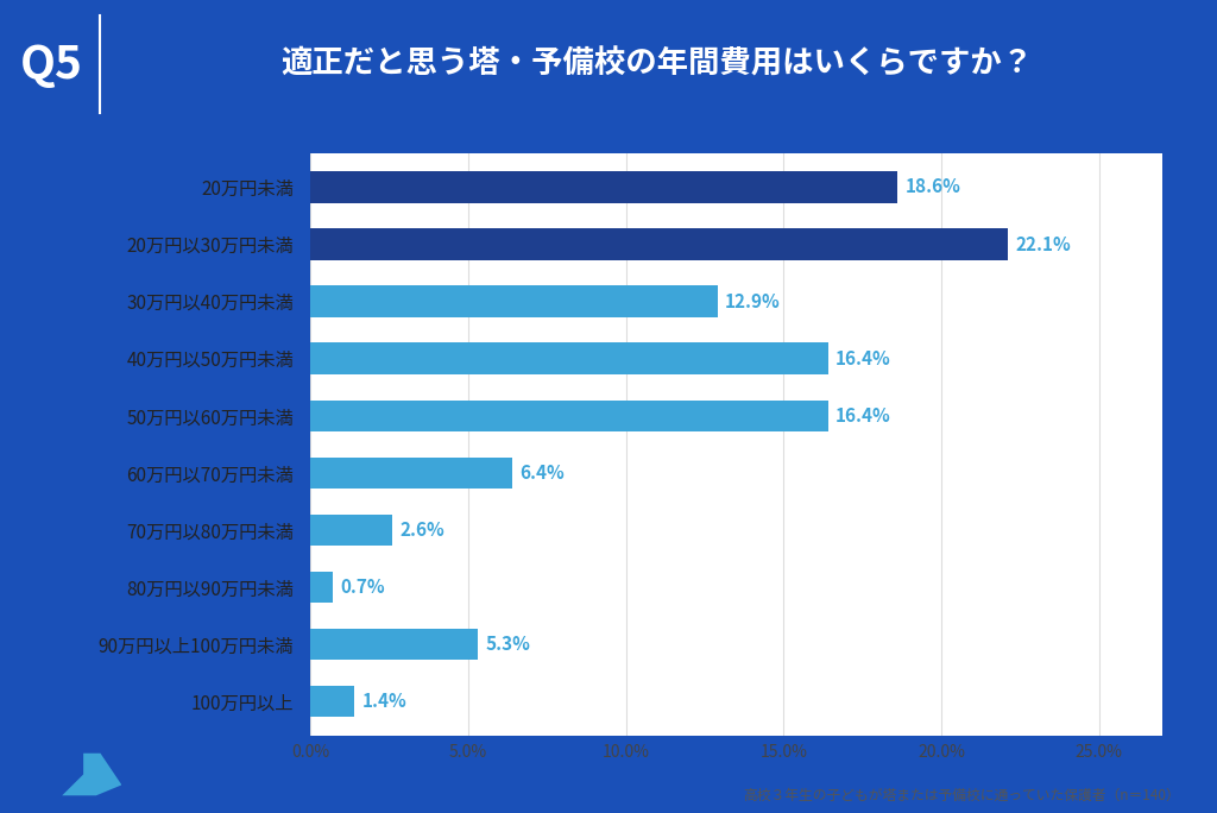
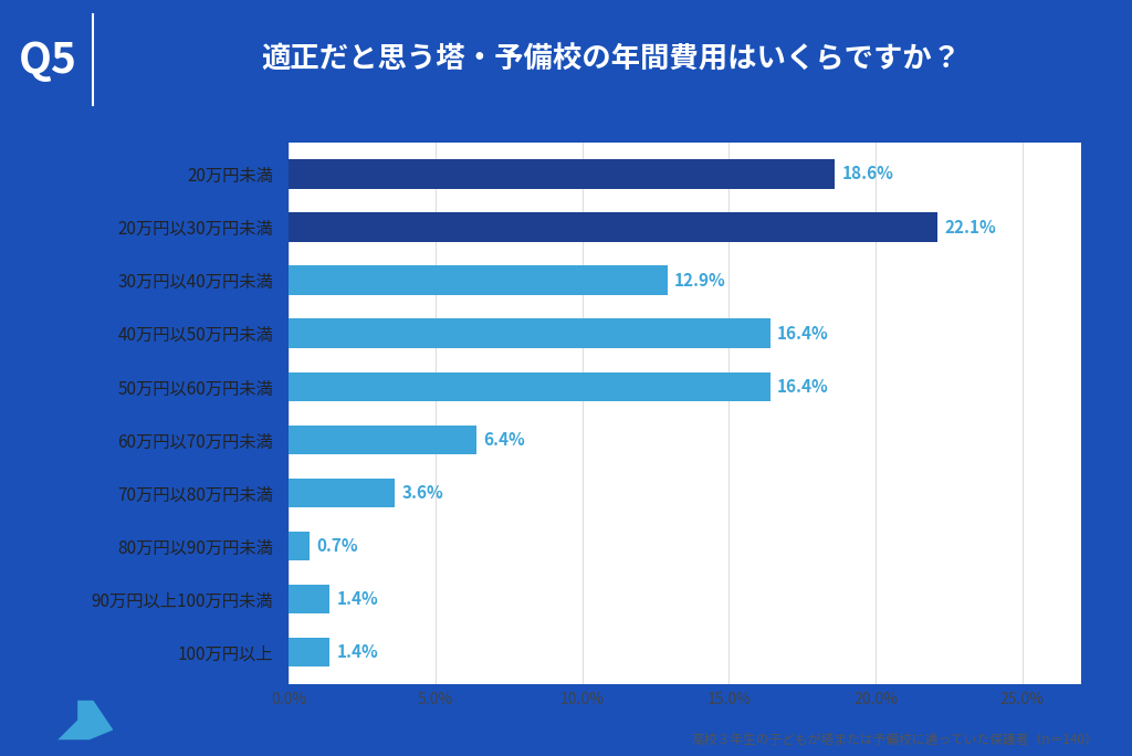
70万円以80万円未満: 2.6% -> 3.6%
90万円以上100万円未満: 5.3% -> 1.4%
